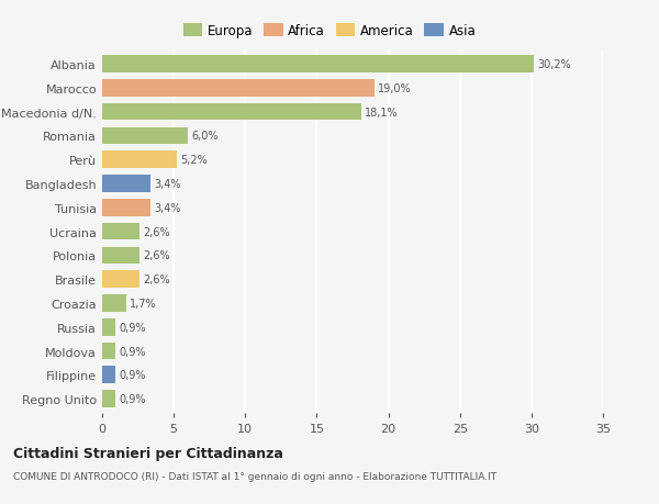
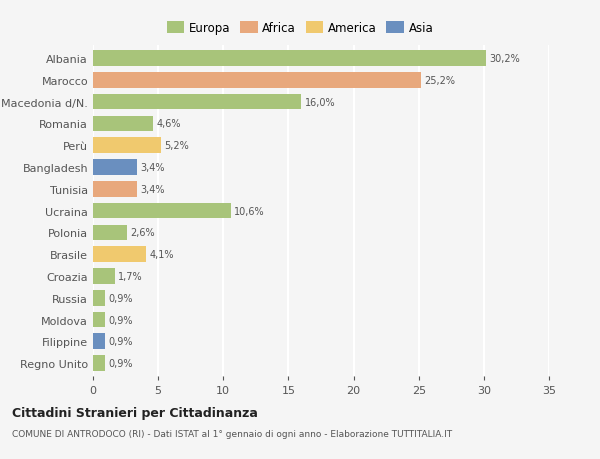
Marocco: 19,0% -> 25,2%
Macedonia d/N.: 18,1% -> 16,0%
Romania: 6,0% -> 4,6%
Ucraina: 2,6% -> 10,6%
Brasile: 2,6% -> 4,1%
